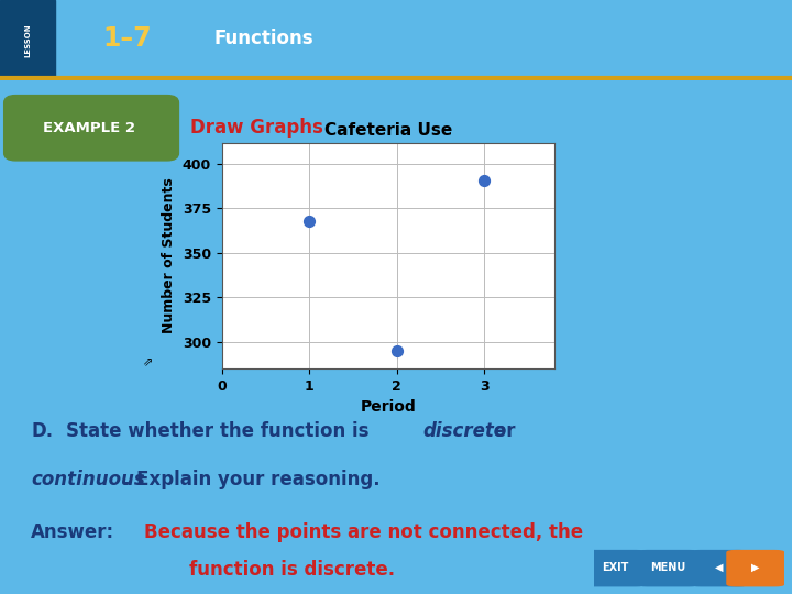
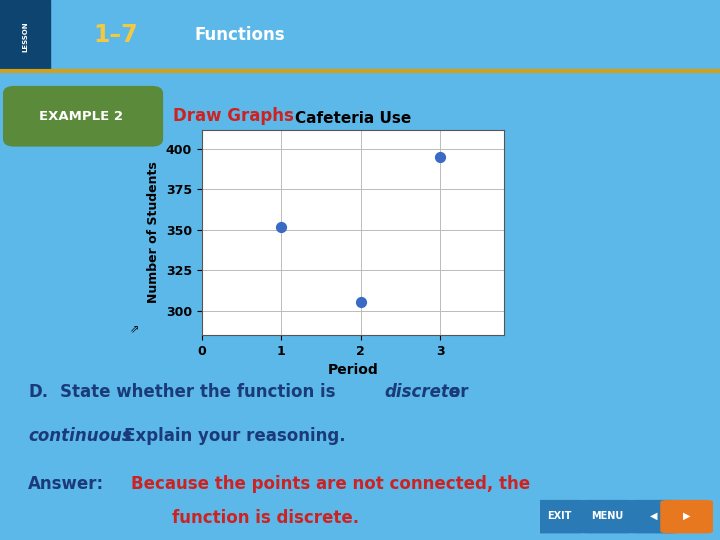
1: 368 -> 352
2: 295 -> 305
3: 391 -> 395
